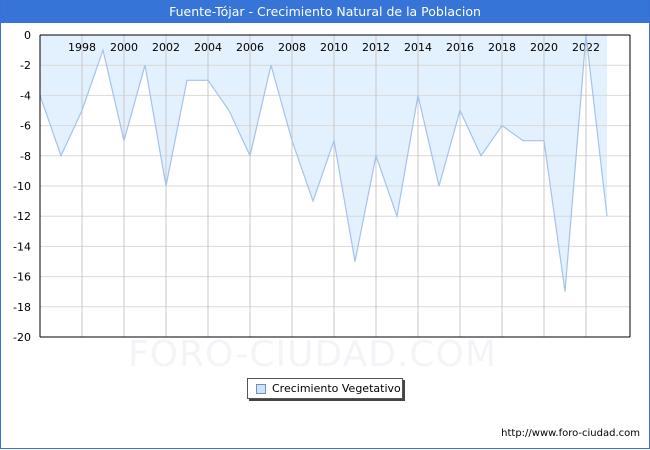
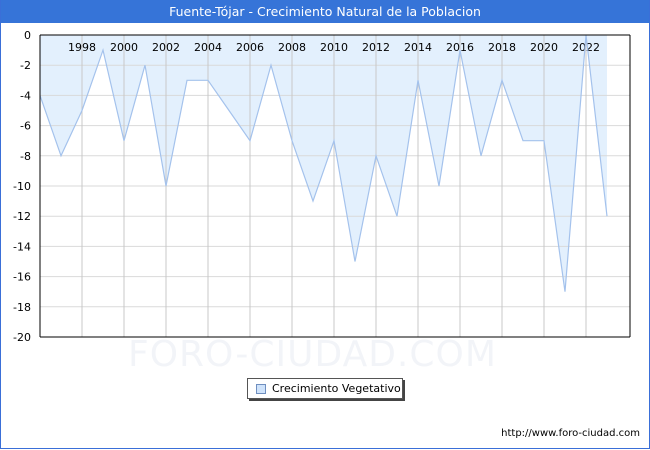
2006: -8 -> -7
2014: -4 -> -3
2016: -5 -> -1
2018: -6 -> -3
